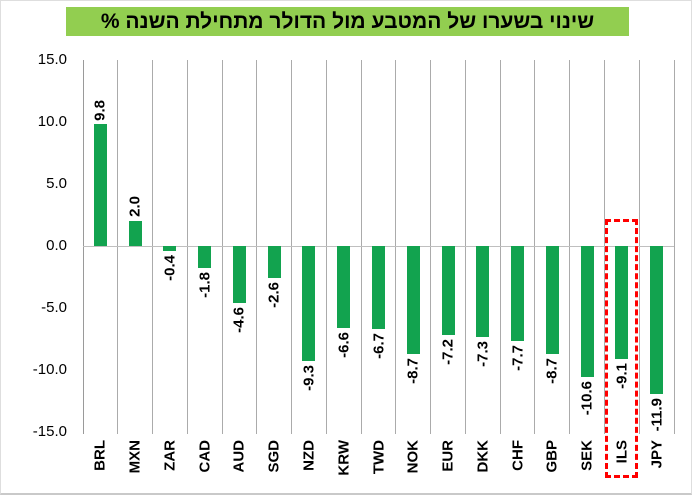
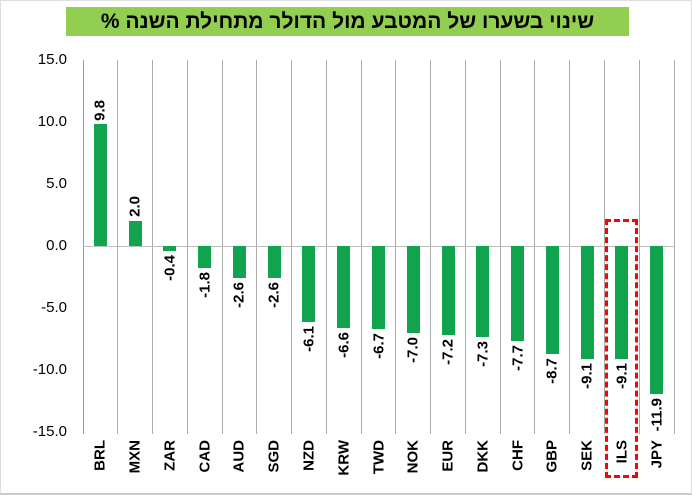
AUD: -4.6 -> -2.6
NZD: -9.3 -> -6.1
NOK: -8.7 -> -7.0
SEK: -10.6 -> -9.1
